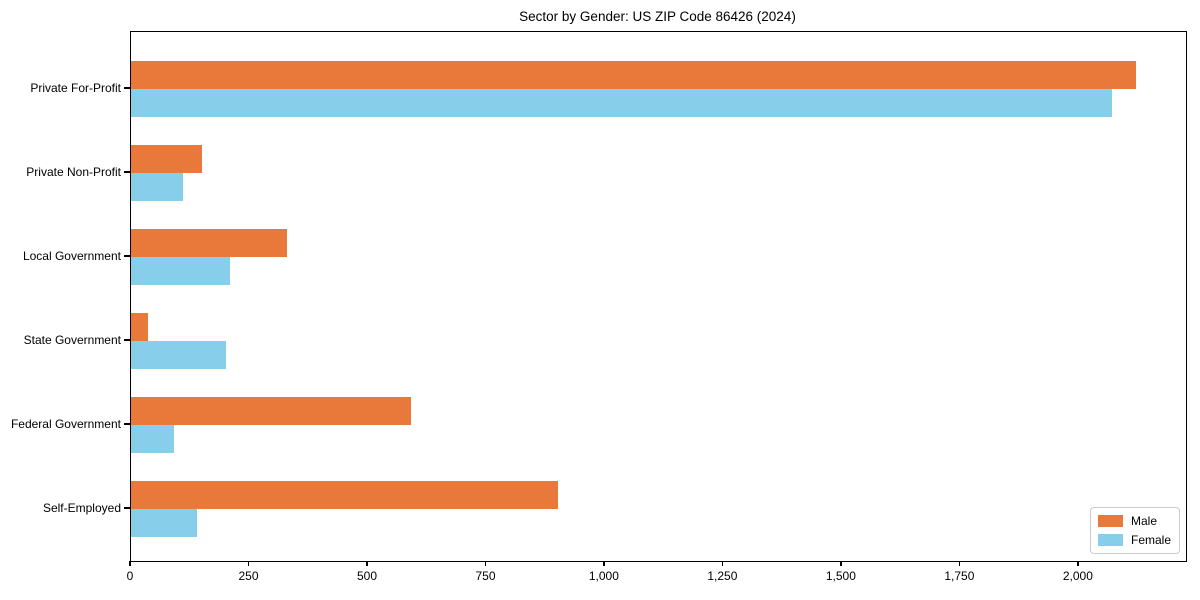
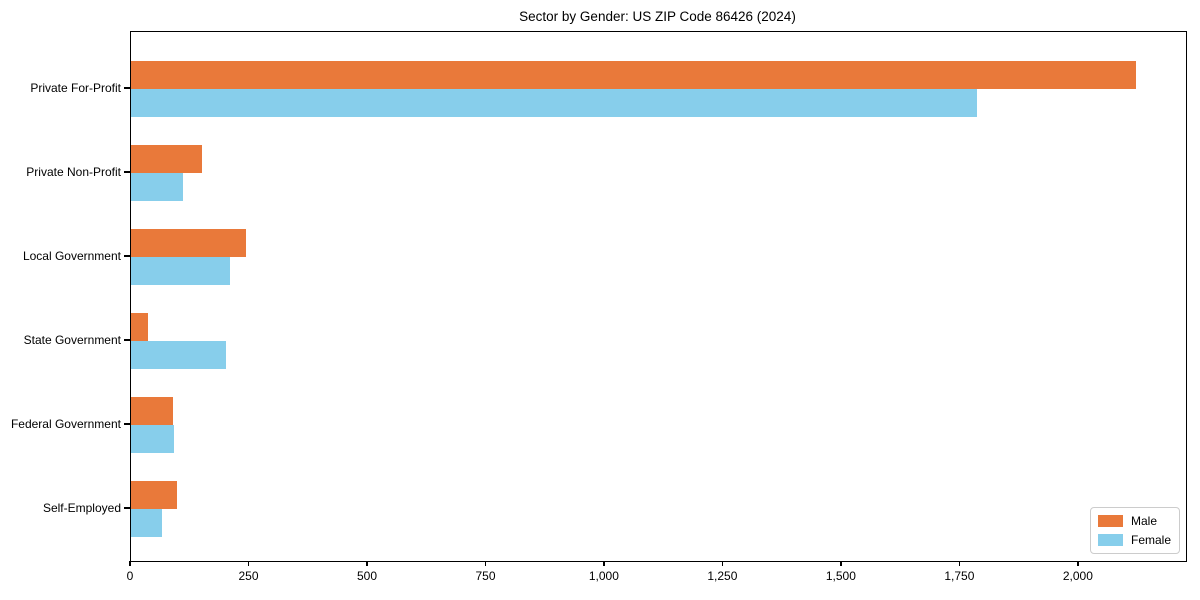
Female/Private For-Profit: 2070 -> 1780
Male/Local Government: 330 -> 240
Male/Federal Government: 590 -> 90
Male/Self-Employed: 900 -> 100
Female/Self-Employed: 140 -> 60
